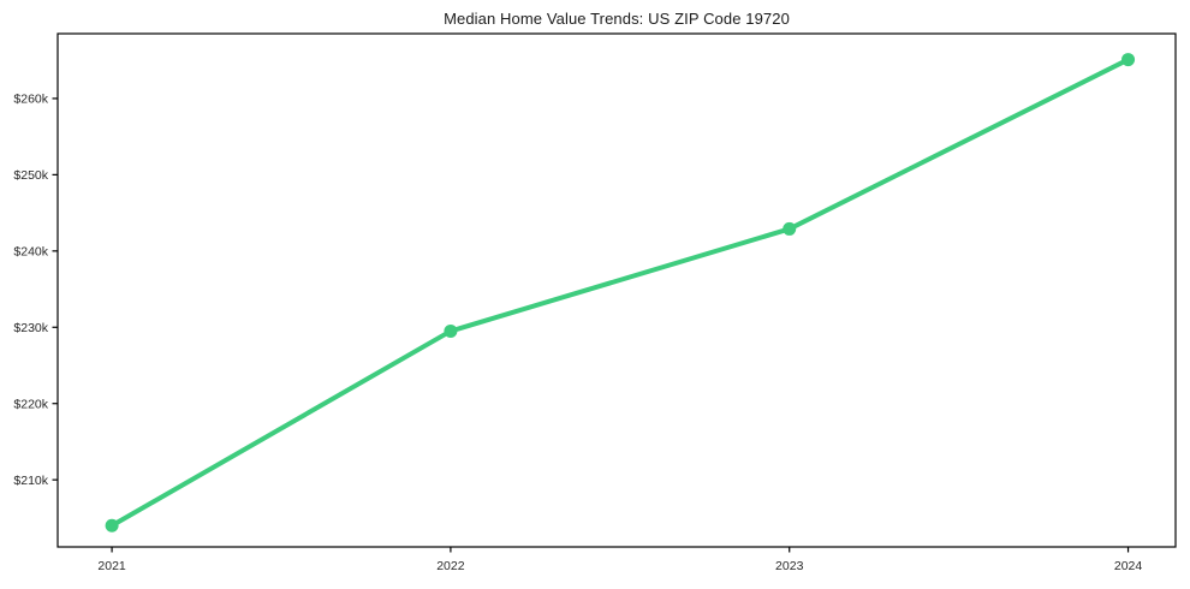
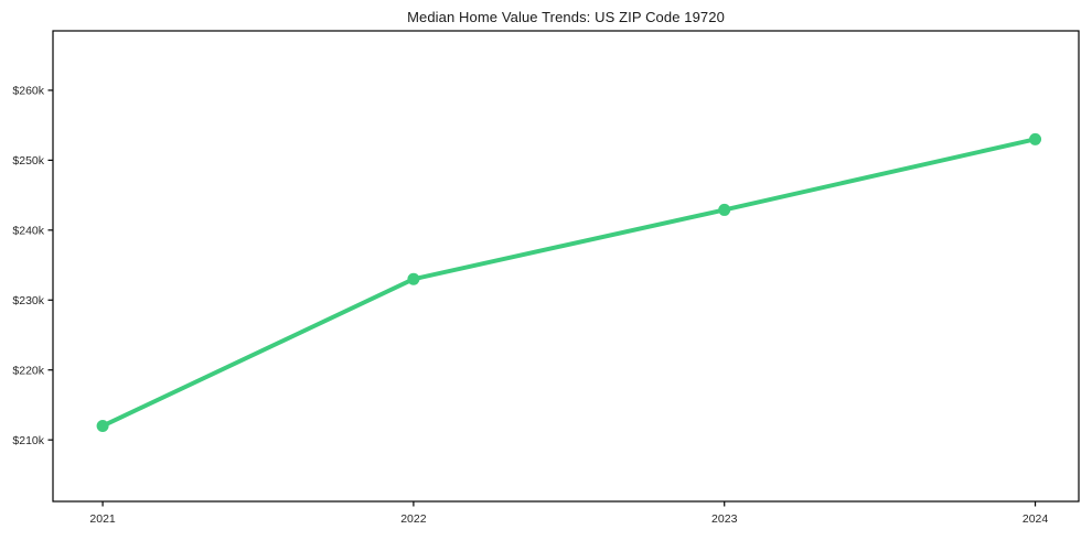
2021: $204k -> $212k
2022: $230k -> $233k
2024: $265k -> $253k
